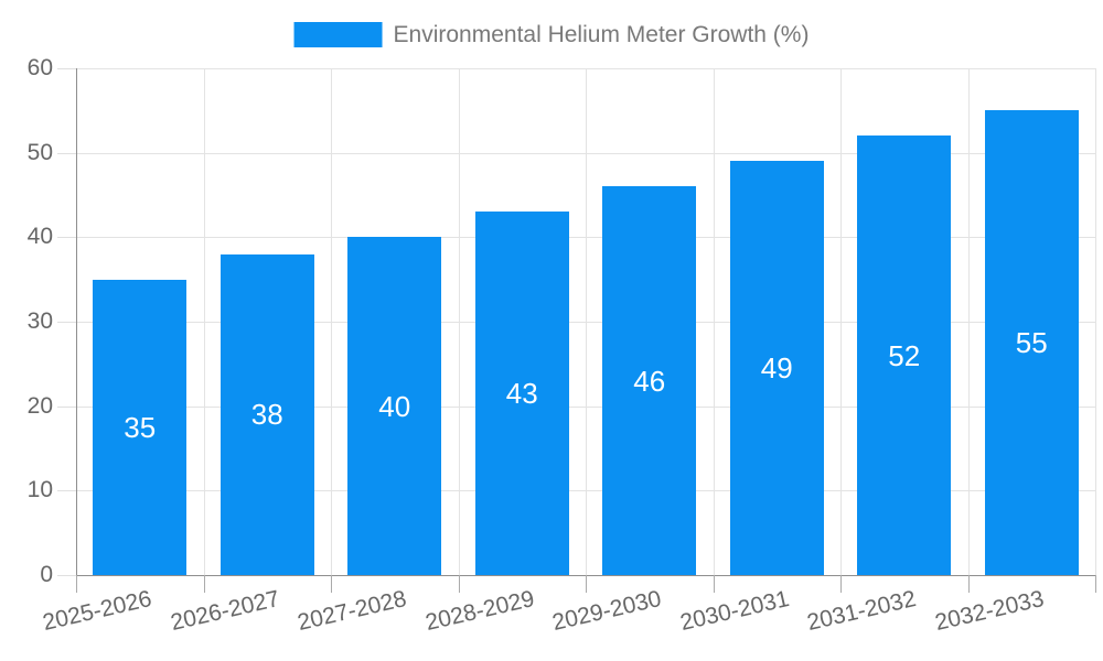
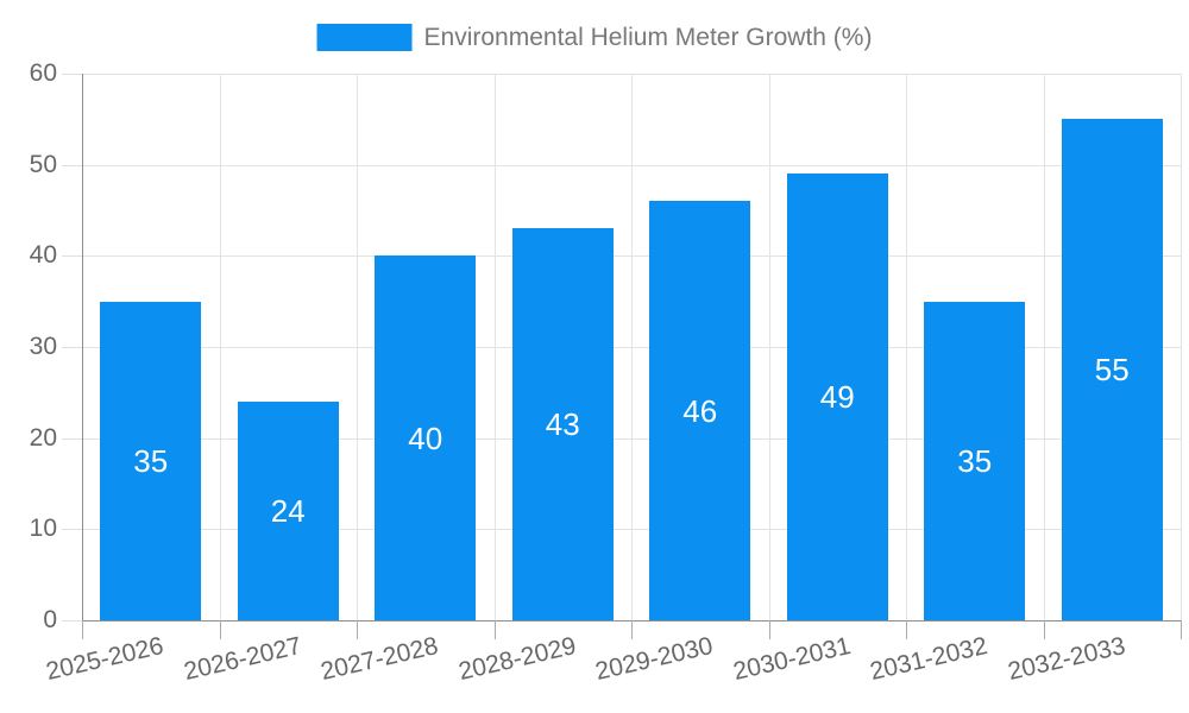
2026-2027: 38 -> 24
2031-2032: 52 -> 35
